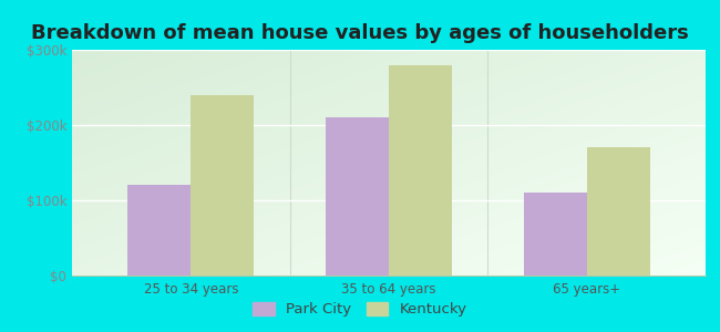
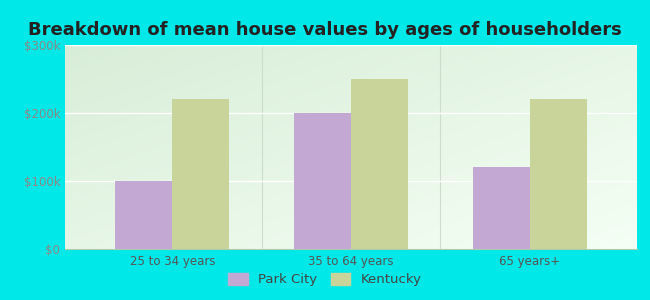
Park City/25 to 34 years: $120k -> $100k
Kentucky/25 to 34 years: $240k -> $220k
Park City/35 to 64 years: $210k -> $200k
Kentucky/35 to 64 years: $280k -> $250k
Park City/65 years+: $110k -> $120k
Kentucky/65 years+: $170k -> $220k
